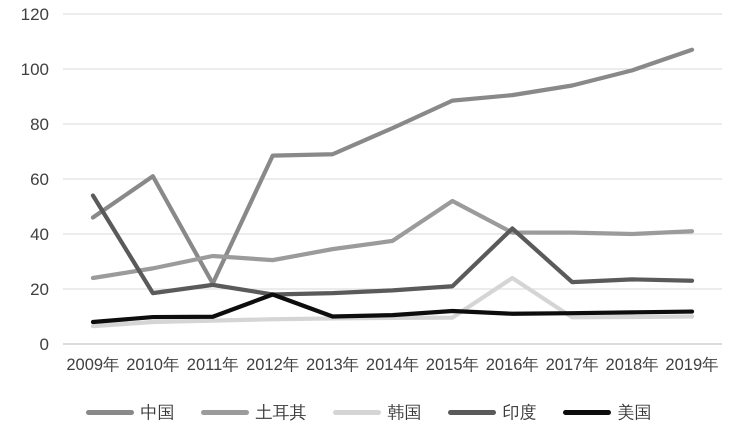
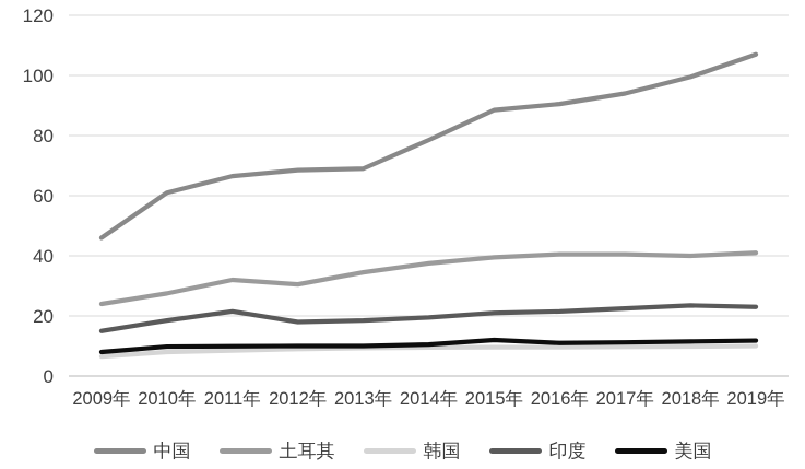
印度/2009年: 54 -> 15
中国/2011年: 22 -> 66
美国/2012年: 18 -> 10
土耳其/2015年: 52 -> 40
韩国/2016年: 24 -> 10
印度/2016年: 42 -> 22
